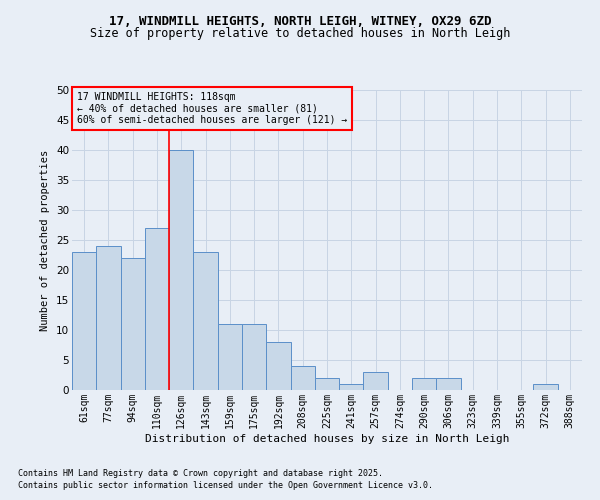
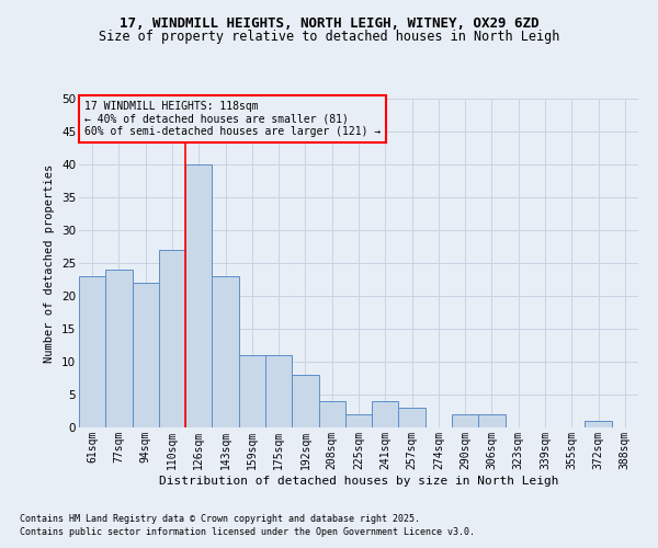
241sqm: 1 -> 4
